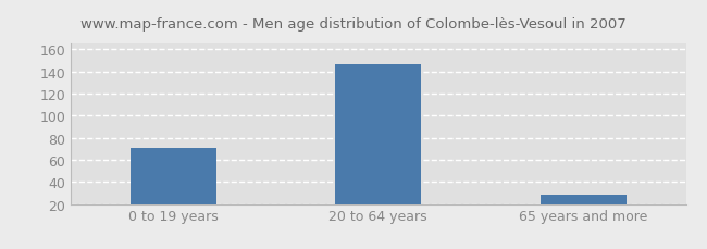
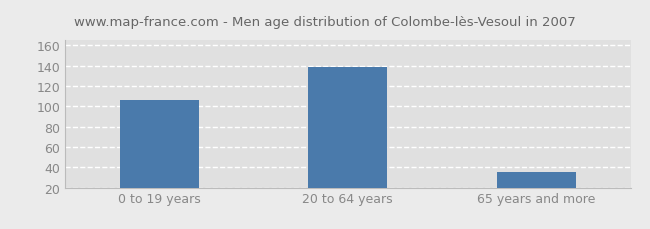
0 to 19 years: 71 -> 106
20 to 64 years: 147 -> 139
65 years and more: 28 -> 35
